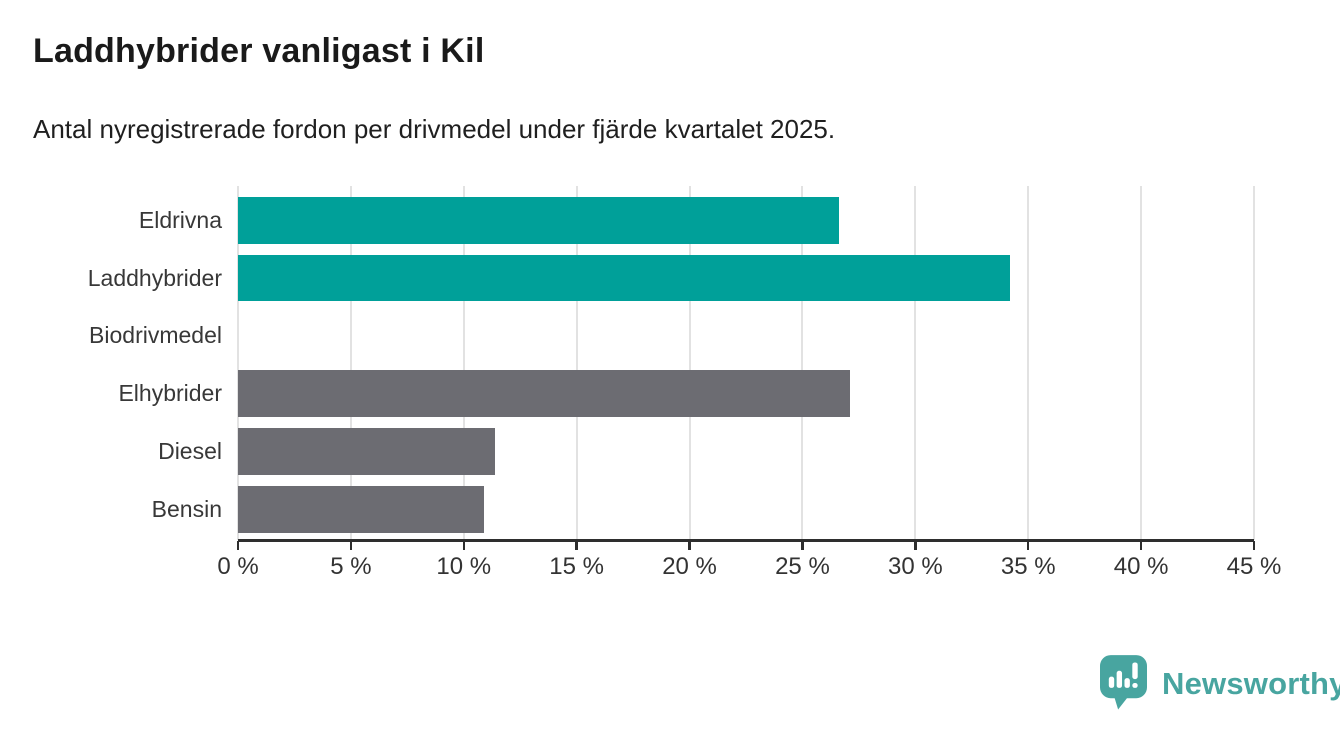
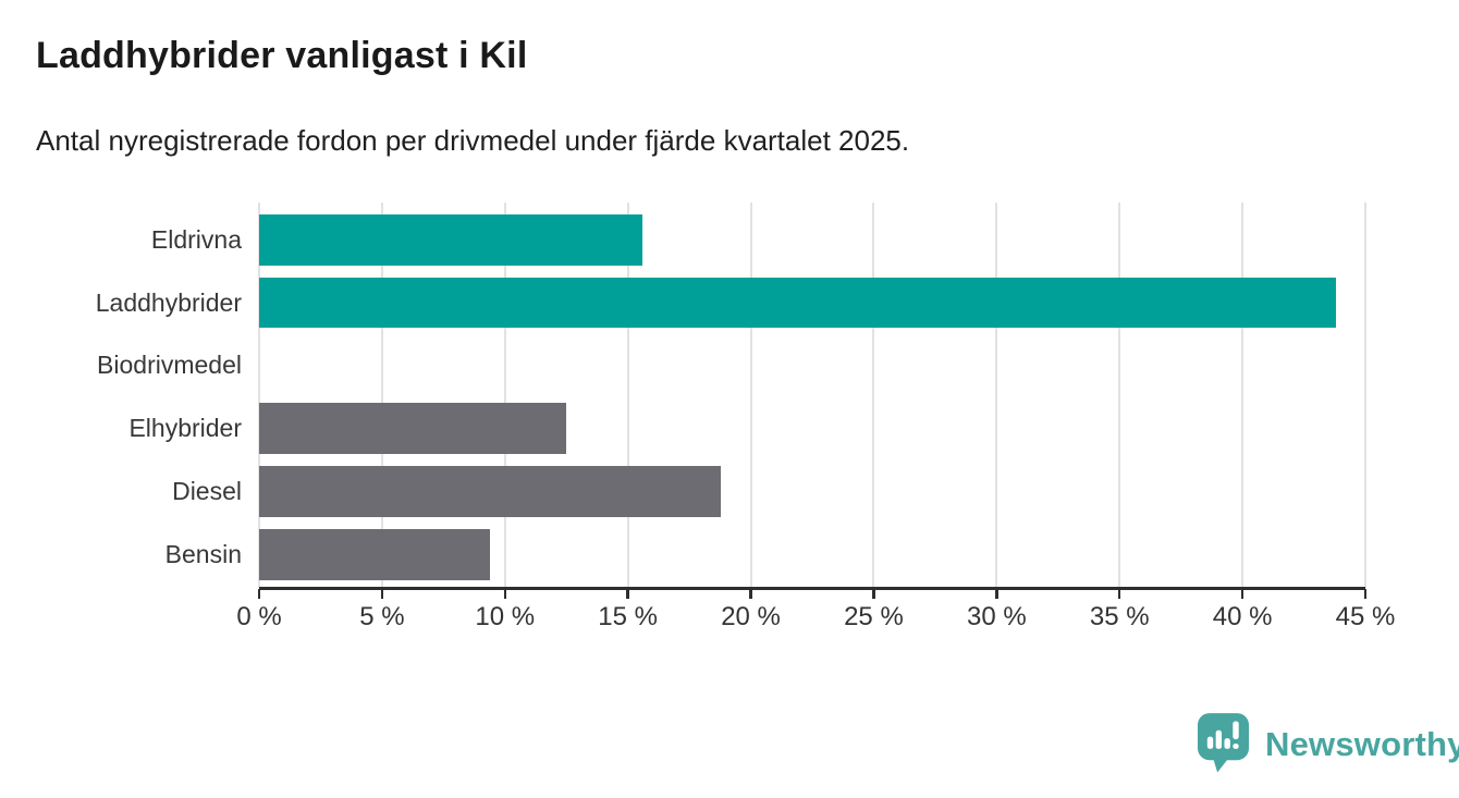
Eldrivna: 26.6% -> 15.6%
Laddhybrider: 34.2% -> 43.8%
Elhybrider: 27.1% -> 12.5%
Diesel: 11.4% -> 18.8%
Bensin: 10.9% -> 9.4%
